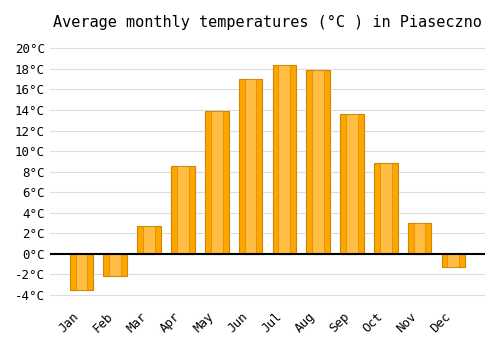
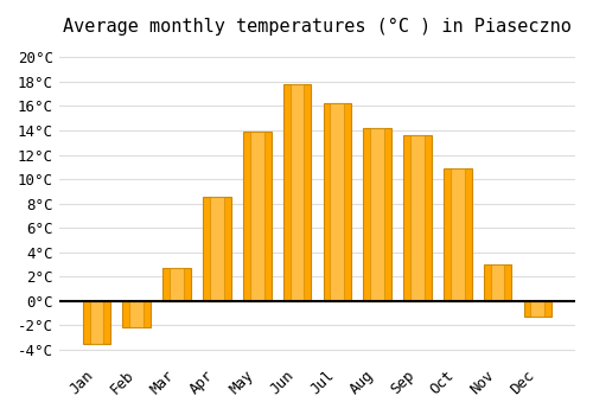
Jun: 17.0°C -> 17.8°C
Jul: 18.4°C -> 16.2°C
Aug: 17.9°C -> 14.2°C
Oct: 8.8°C -> 10.9°C
